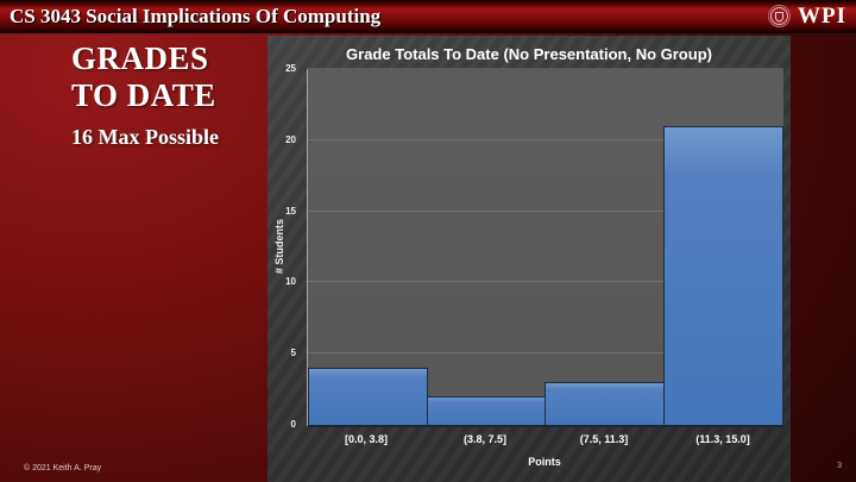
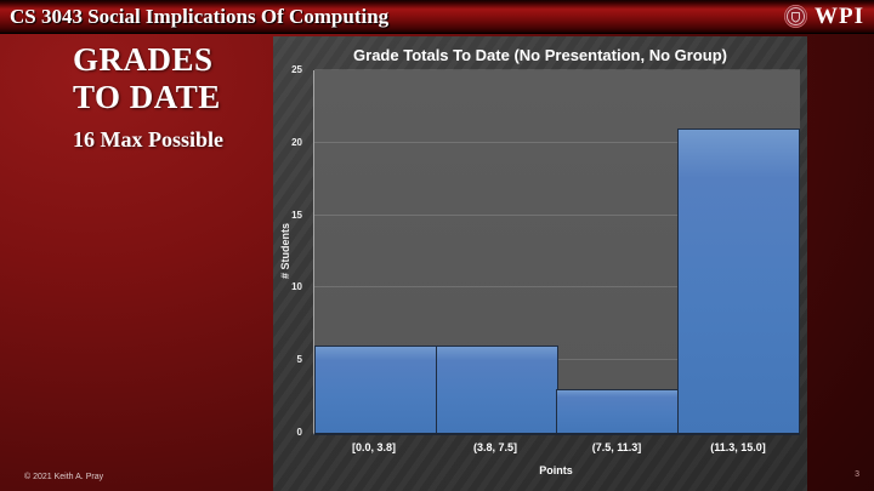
[0.0, 3.8]: 4 -> 6
(3.8, 7.5]: 2 -> 6
